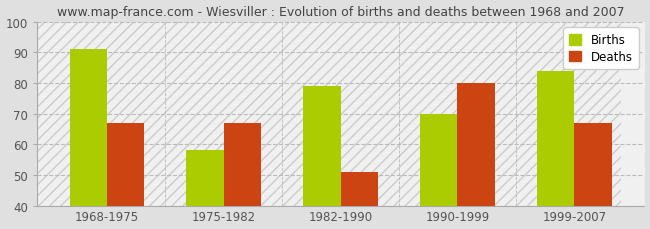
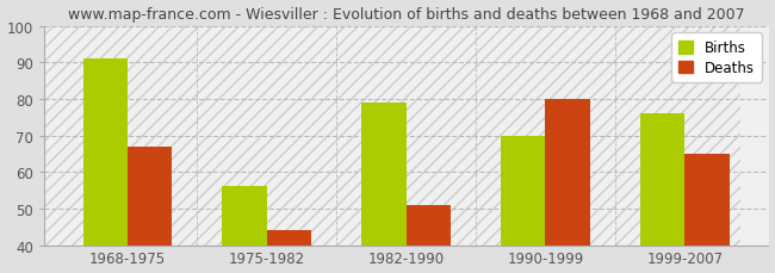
Births/1975-1982: 58 -> 56
Deaths/1975-1982: 67 -> 44
Births/1999-2007: 84 -> 76
Deaths/1999-2007: 67 -> 65
